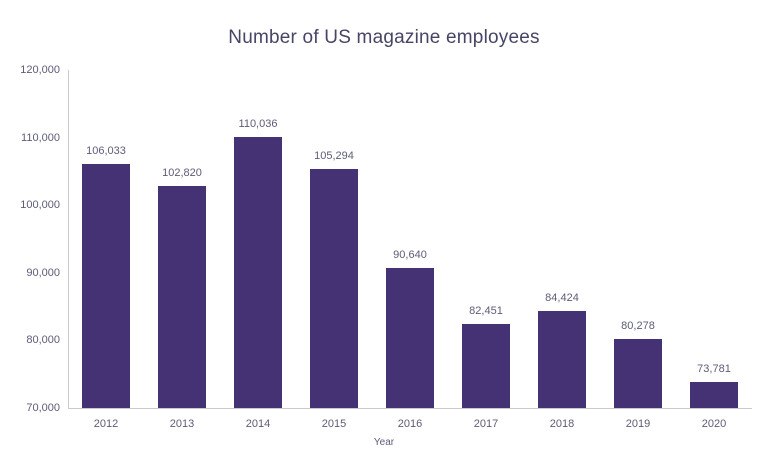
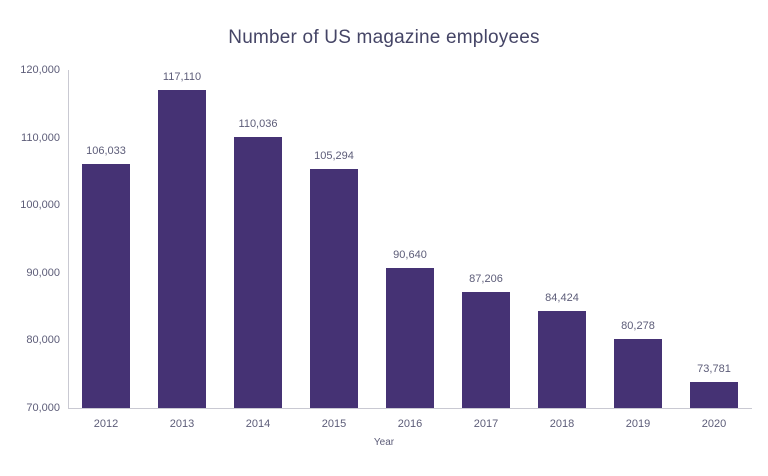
2013: 102,820 -> 117,110
2017: 82,451 -> 87,206
